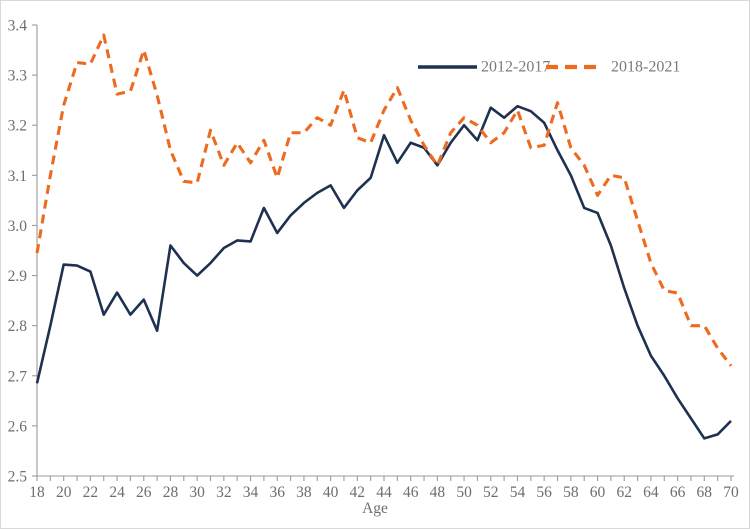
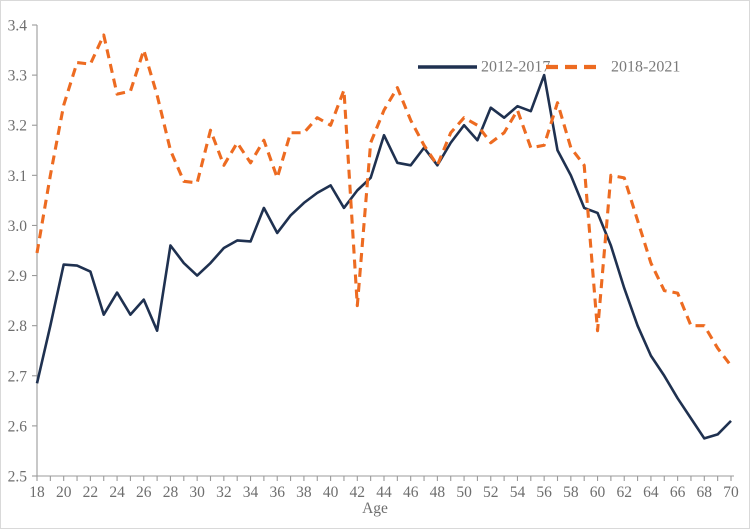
2018-2021/42: 3.17 -> 2.84
2012-2017/46: 3.17 -> 3.12
2012-2017/56: 3.21 -> 3.30
2018-2021/60: 3.06 -> 2.79
